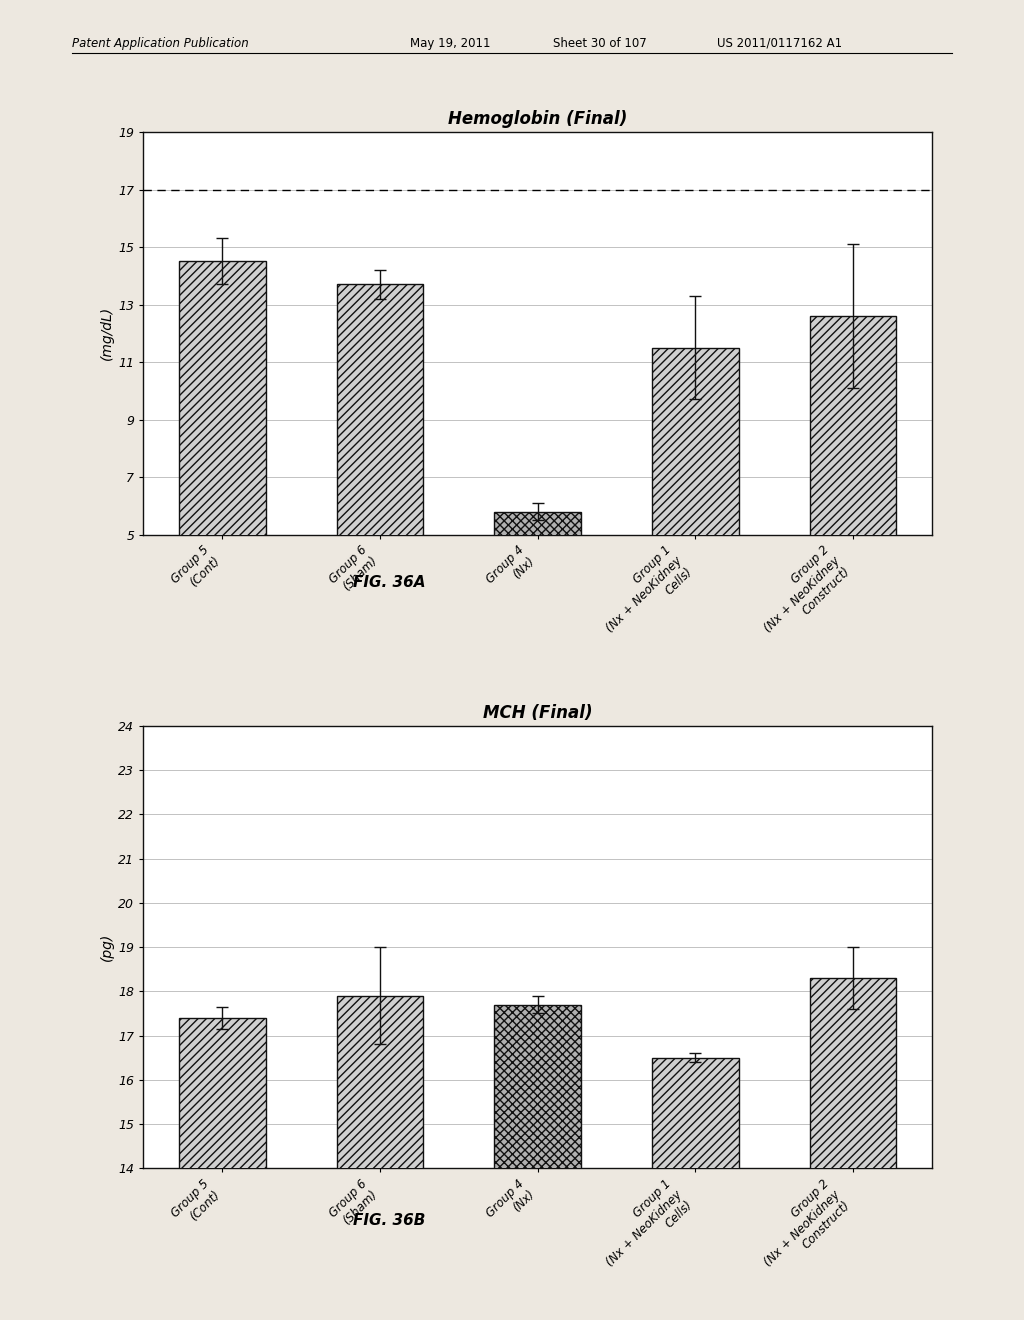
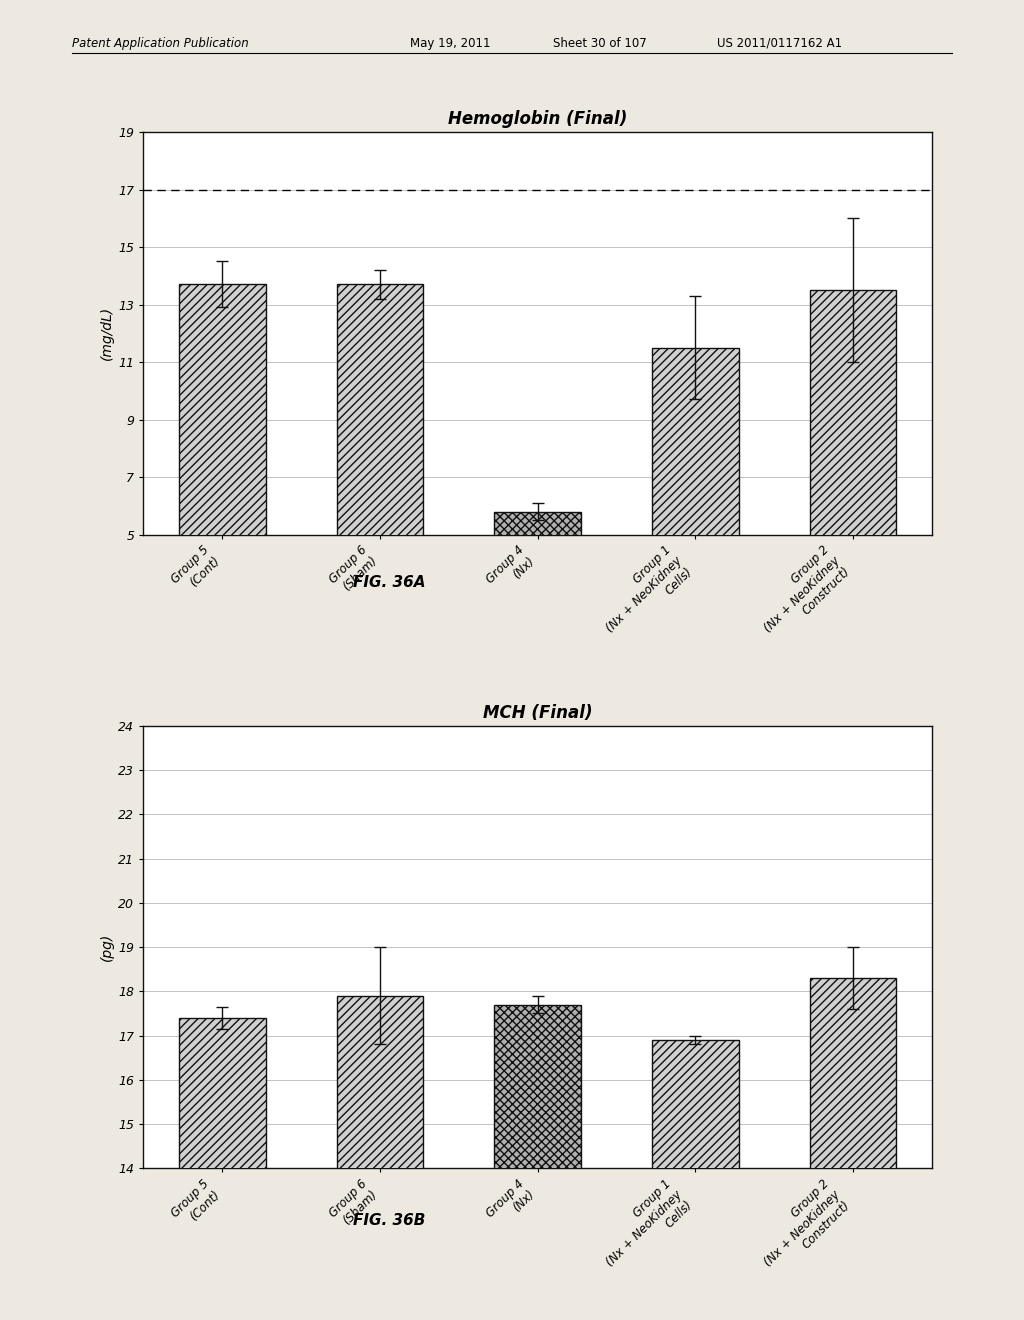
Hemoglobin (Final)/Group 5 (Cont): 14.5 -> 13.7
Hemoglobin (Final)/Group 2 (Nx + NeoKidney Construct): 12.6 -> 13.5
MCH (Final)/Group 1 (Nx + NeoKidney Cells): 16.5 -> 16.9
